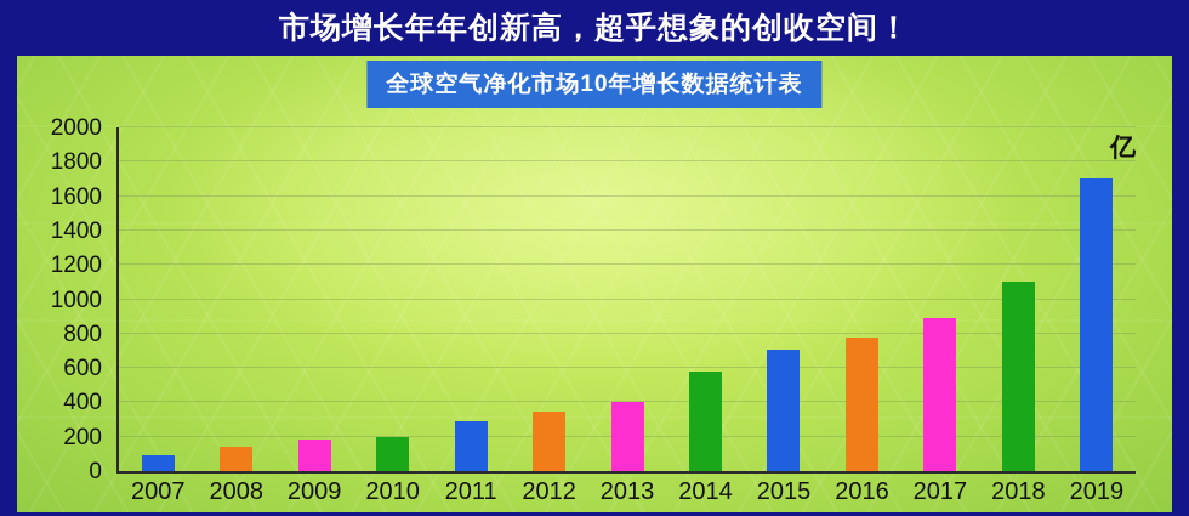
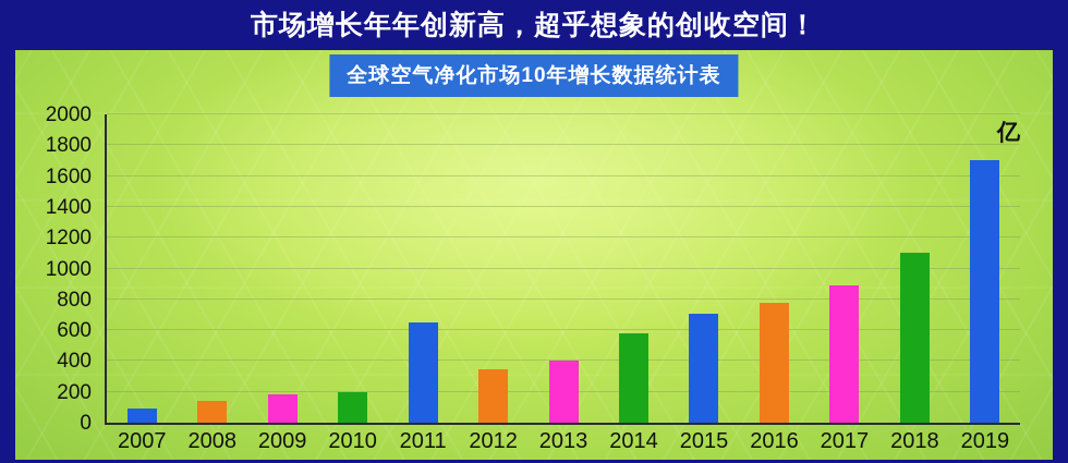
2011: 290 -> 650
